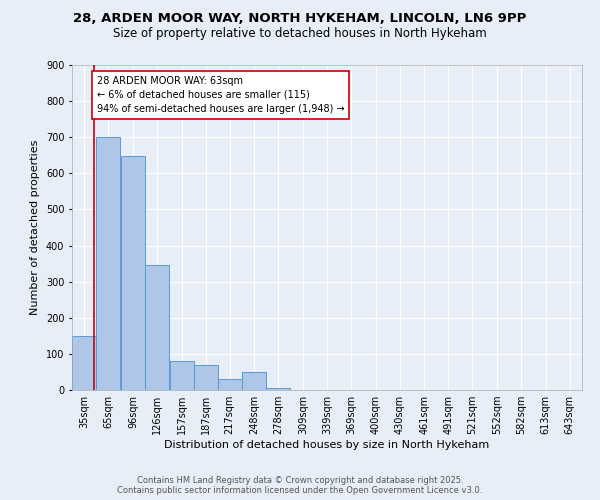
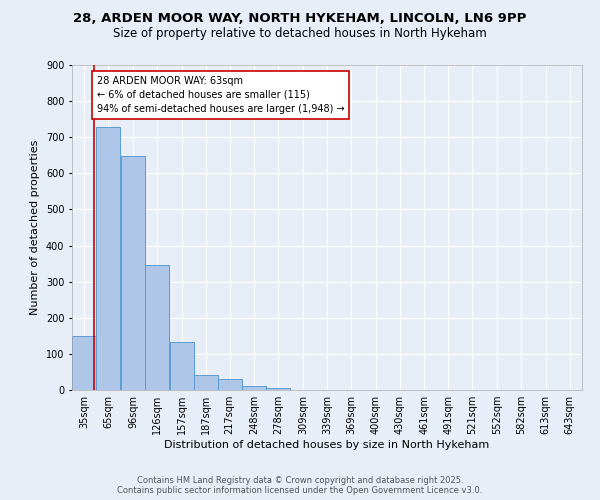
65sqm: 700 -> 728
157sqm: 80 -> 133
187sqm: 70 -> 42
248sqm: 50 -> 12
